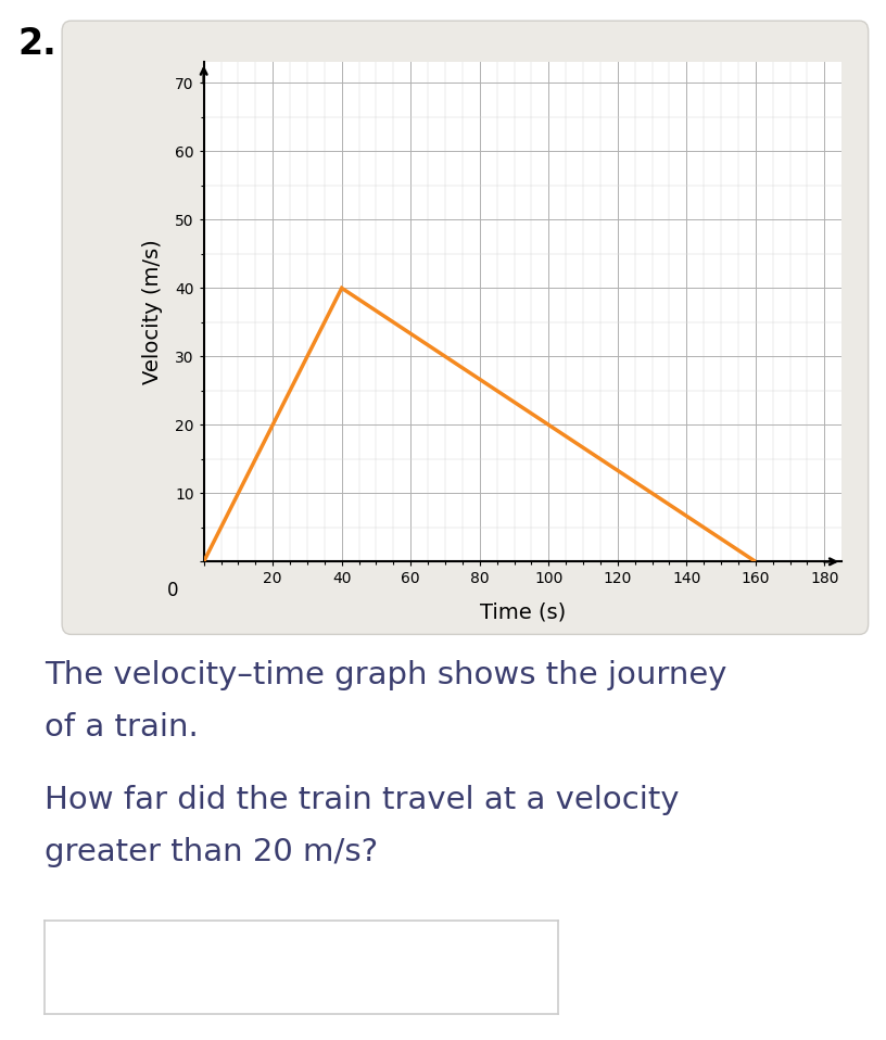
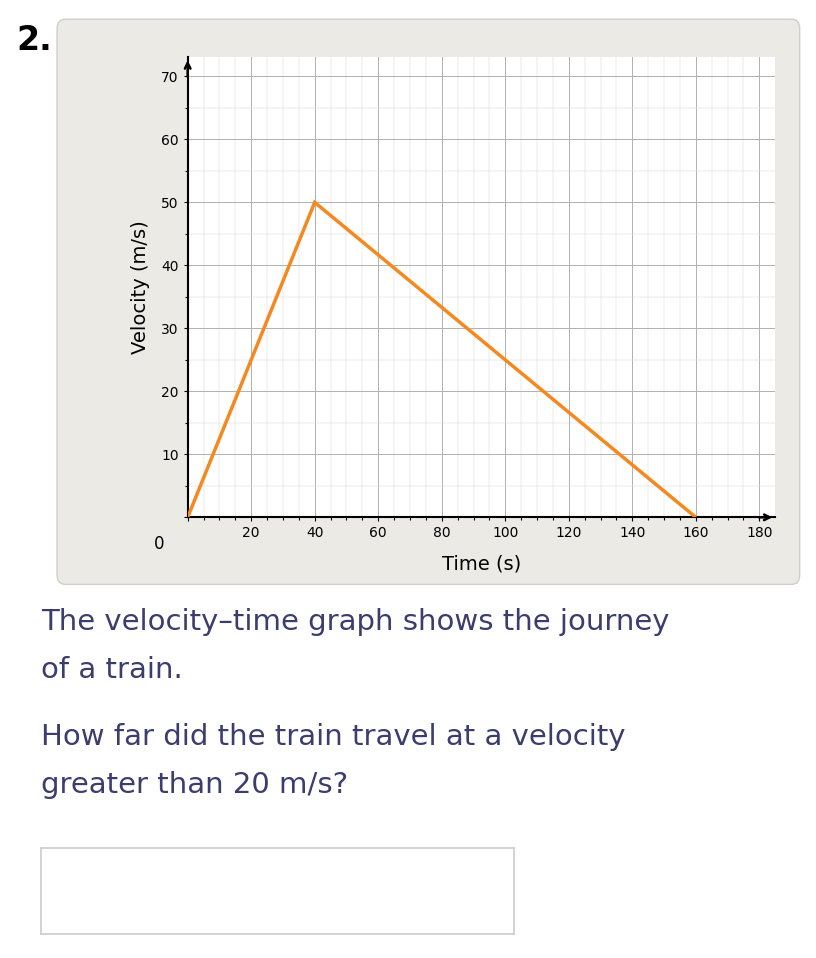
40: 40 -> 50
